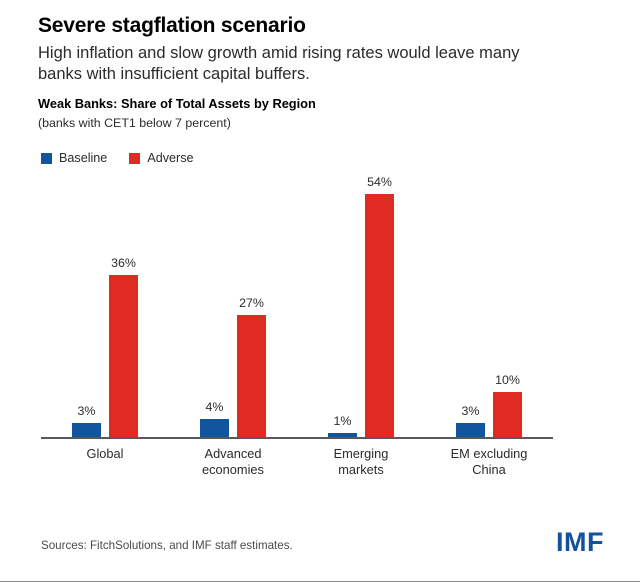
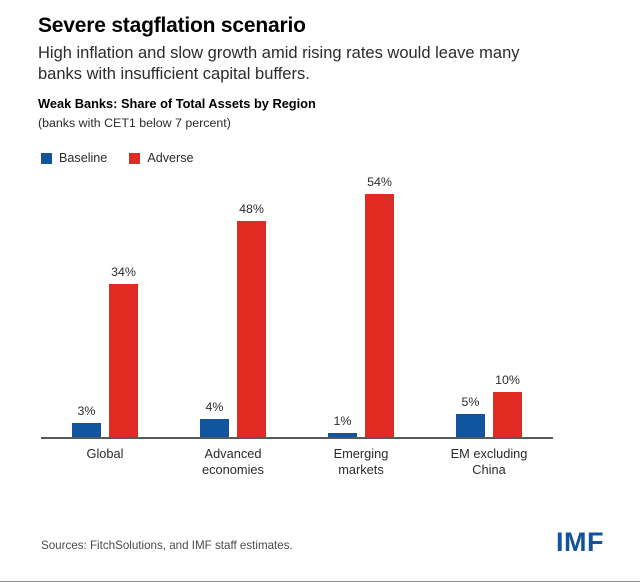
Adverse/Global: 36% -> 34%
Adverse/Advanced economies: 27% -> 48%
Baseline/EM excluding China: 3% -> 5%
